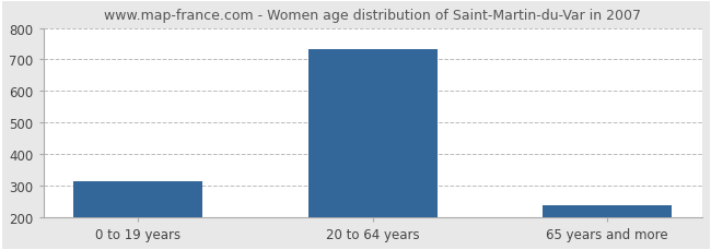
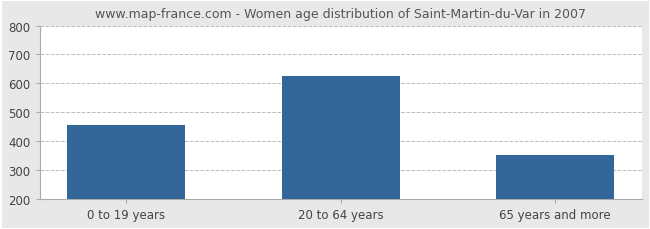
0 to 19 years: 313 -> 455
20 to 64 years: 733 -> 625
65 years and more: 238 -> 350
